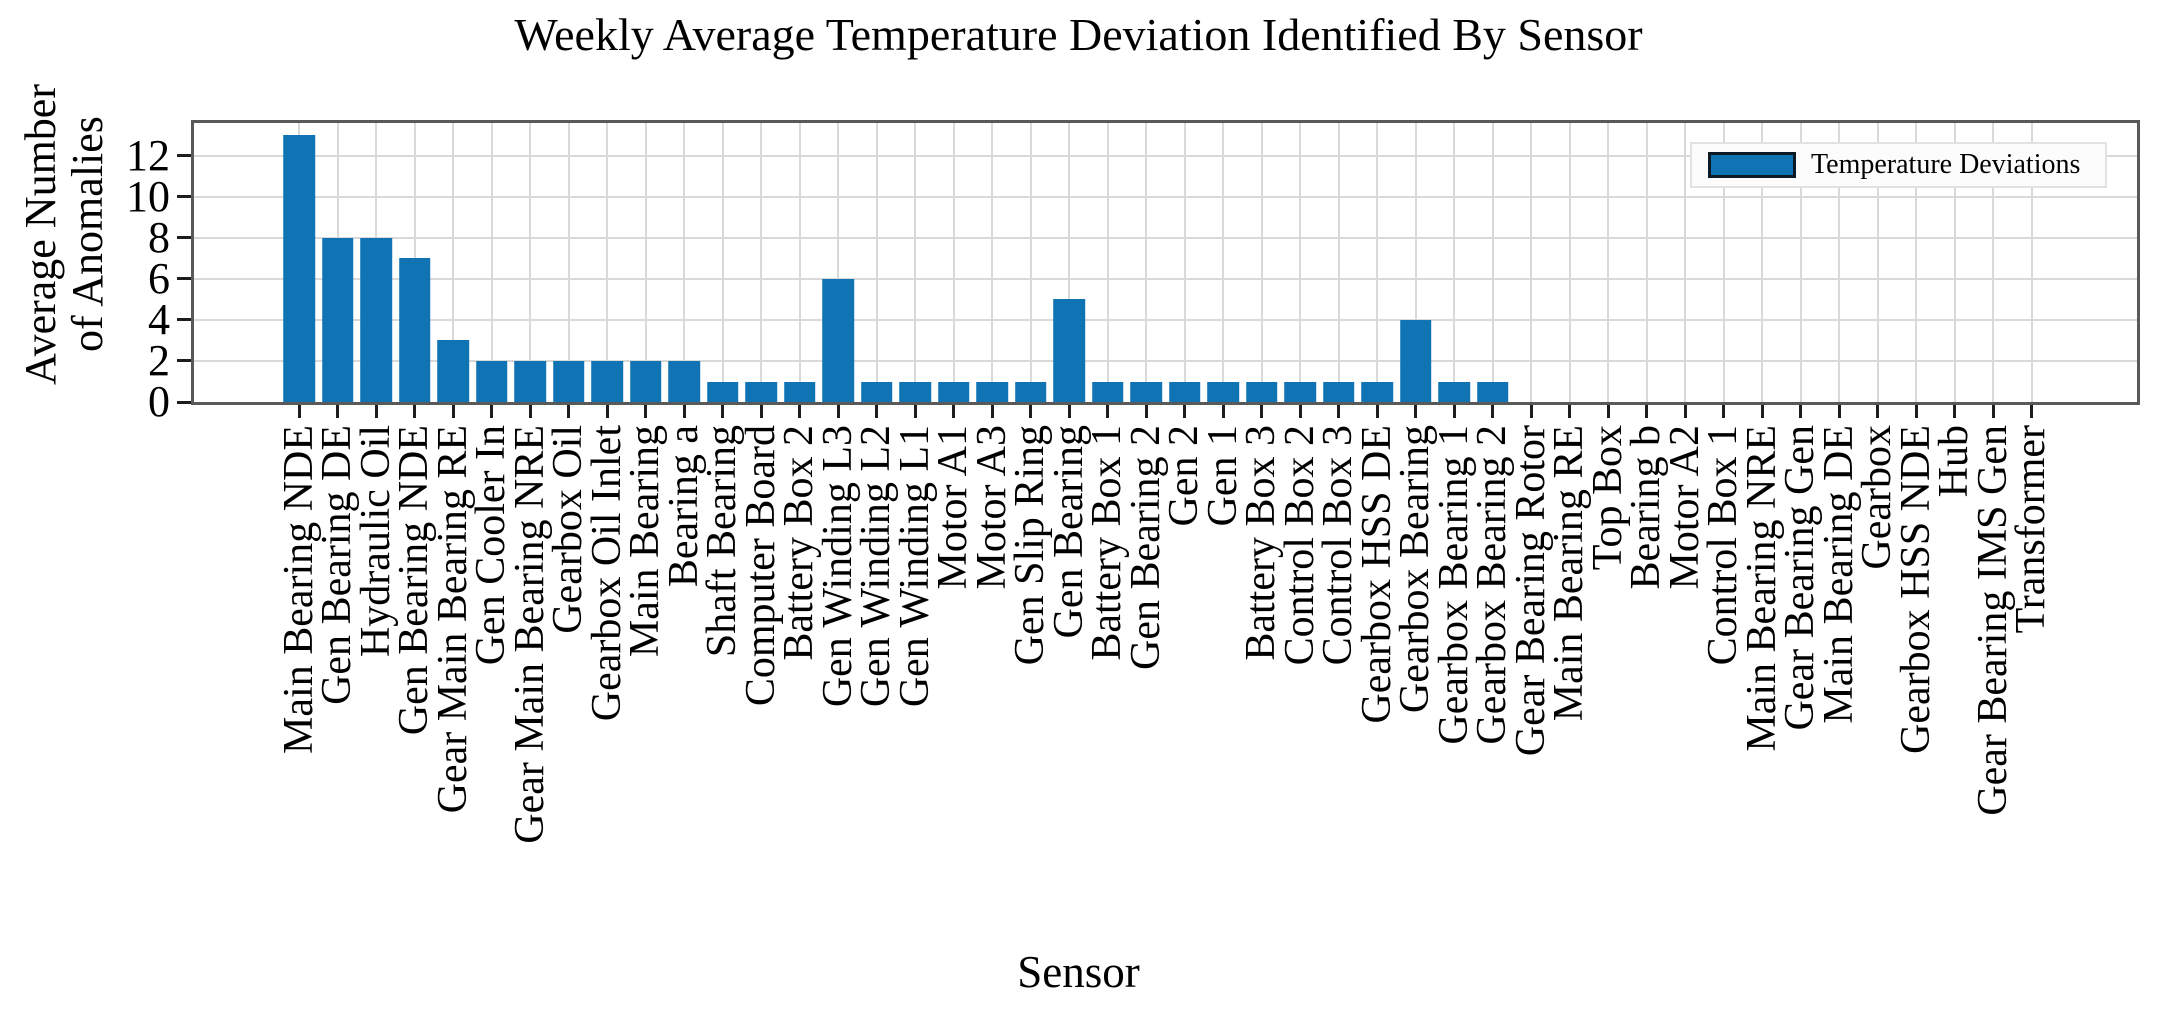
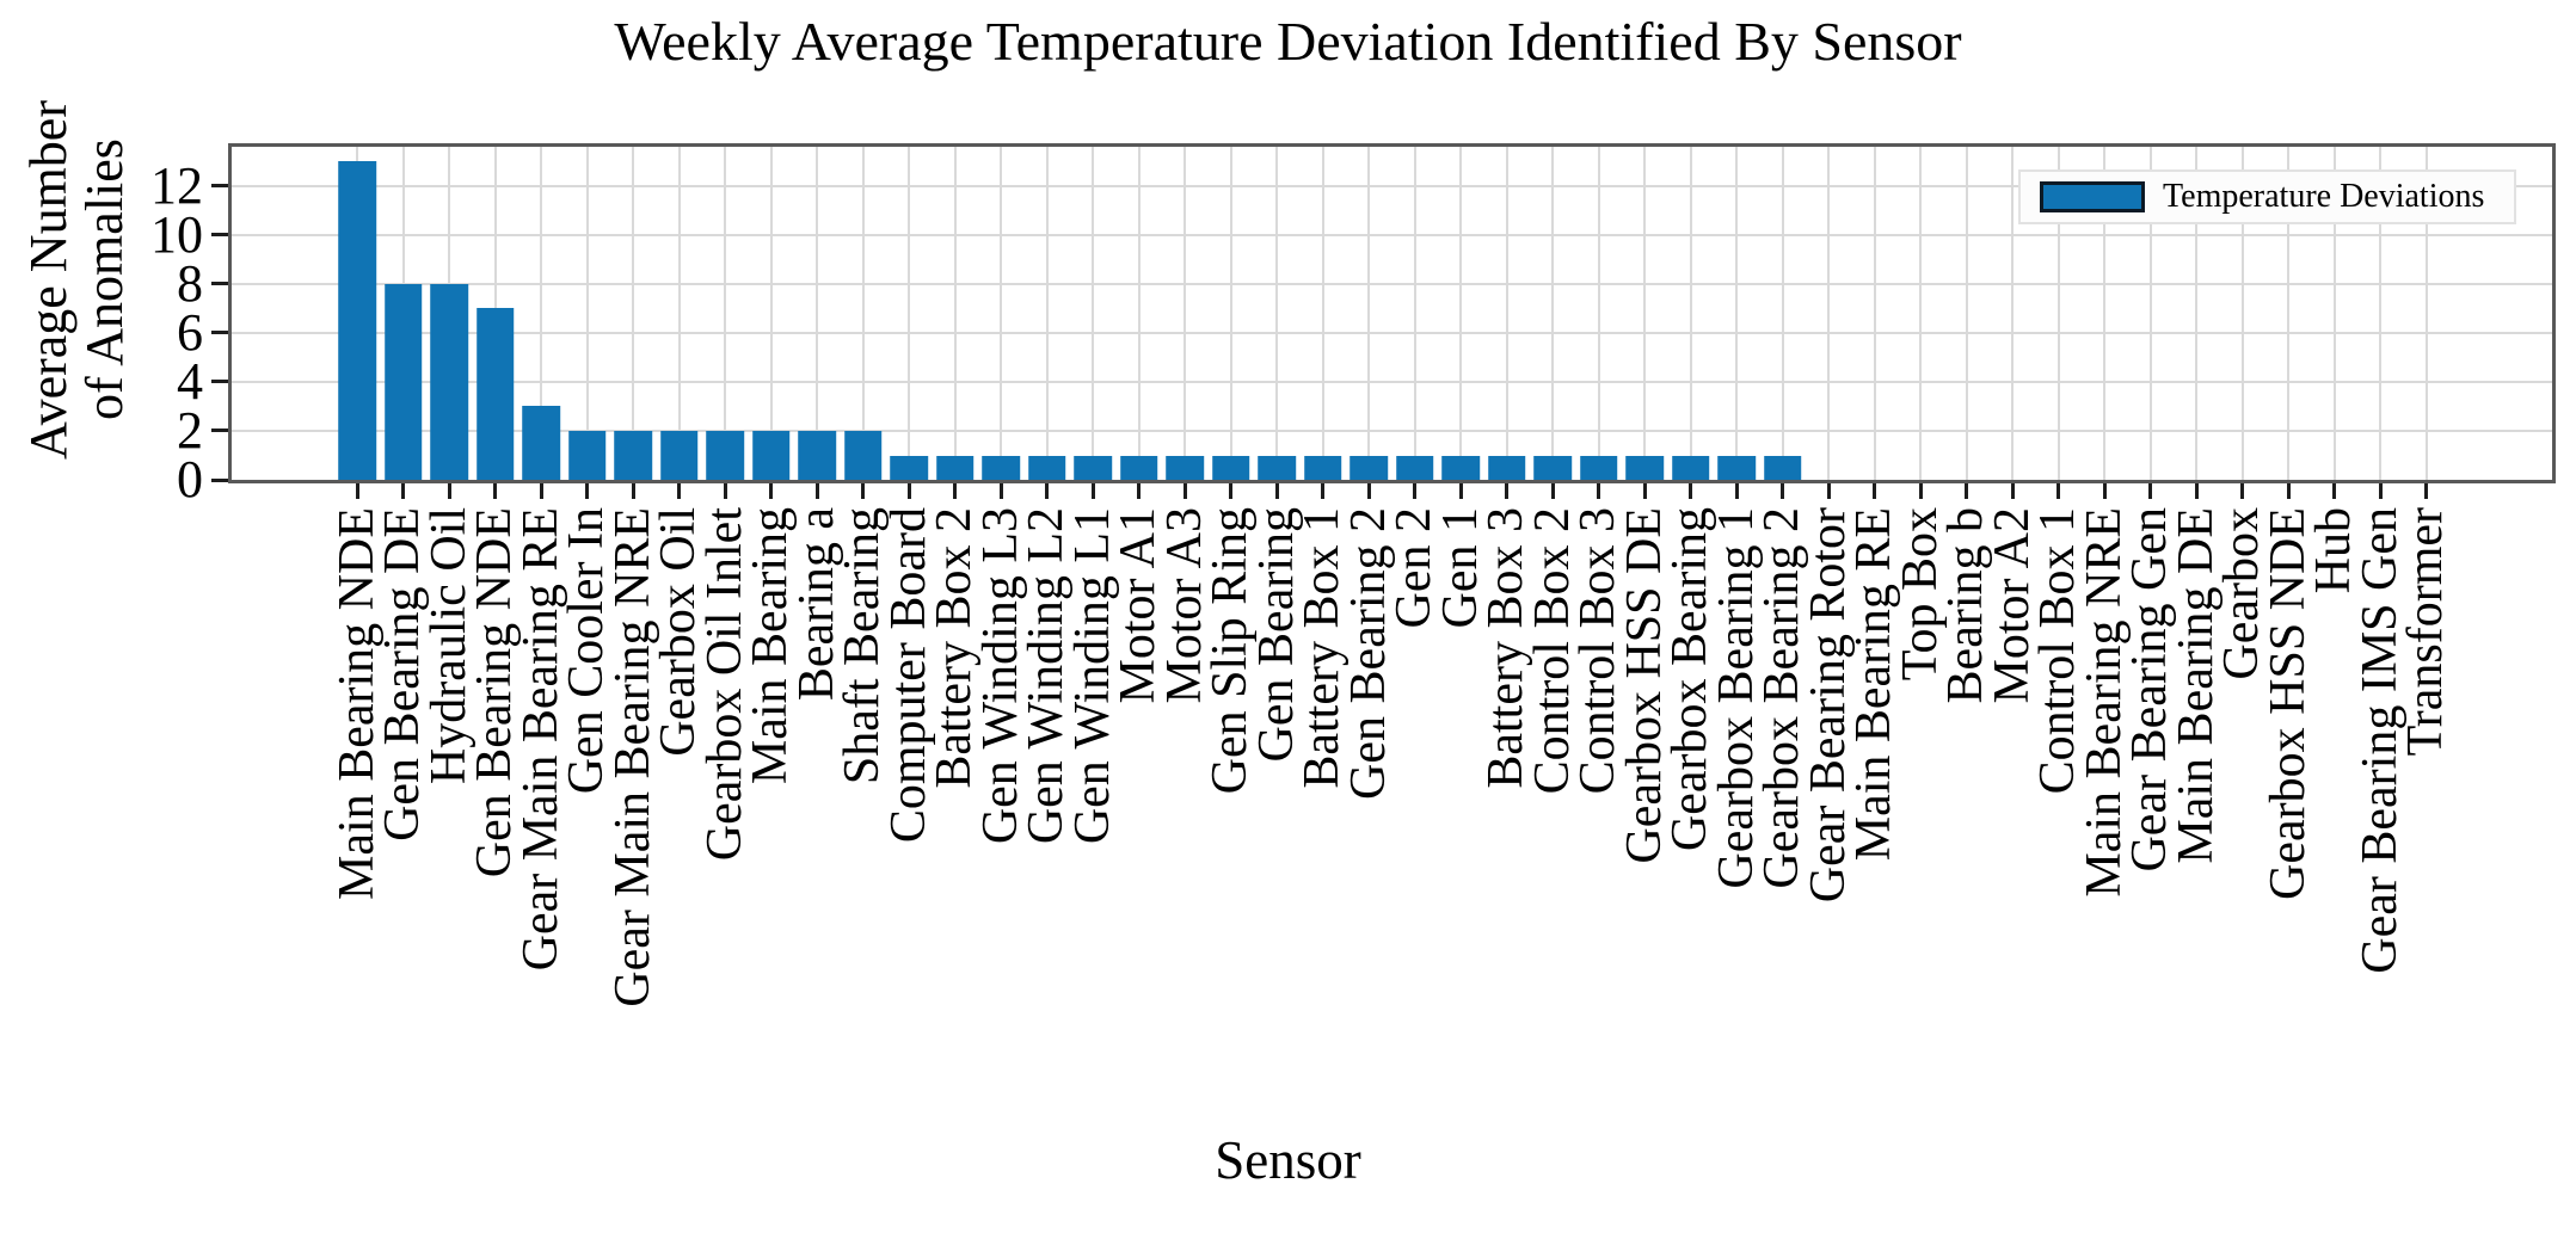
Shaft Bearing: 1 -> 2
Gen Winding L3: 6 -> 1
Gen Bearing: 5 -> 1
Gearbox Bearing: 4 -> 1
